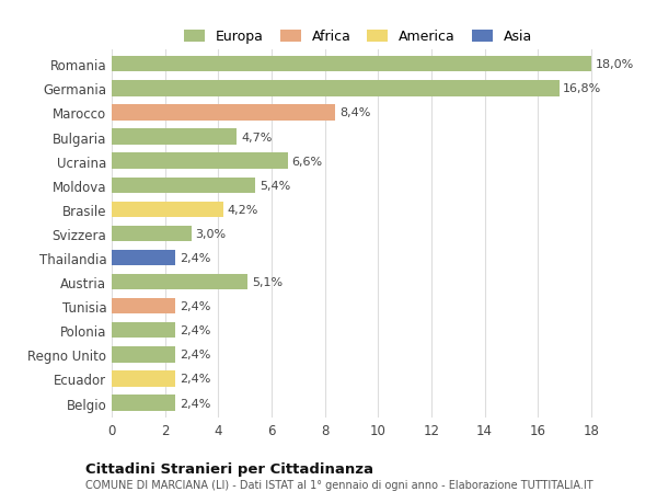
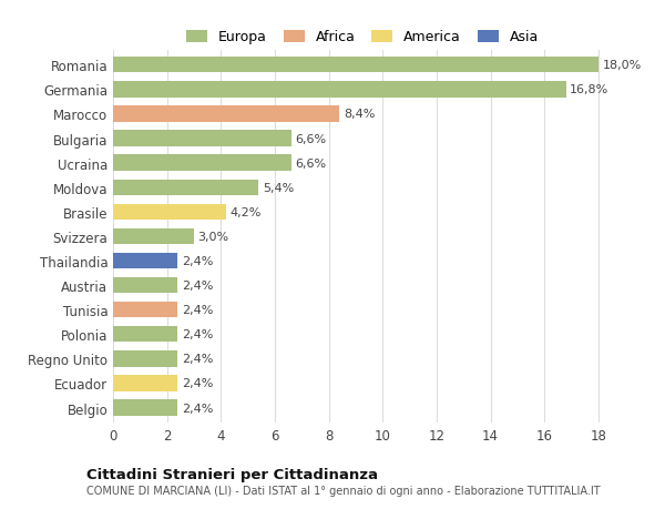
Bulgaria: 4,7% -> 6,6%
Austria: 5,1% -> 2,4%
